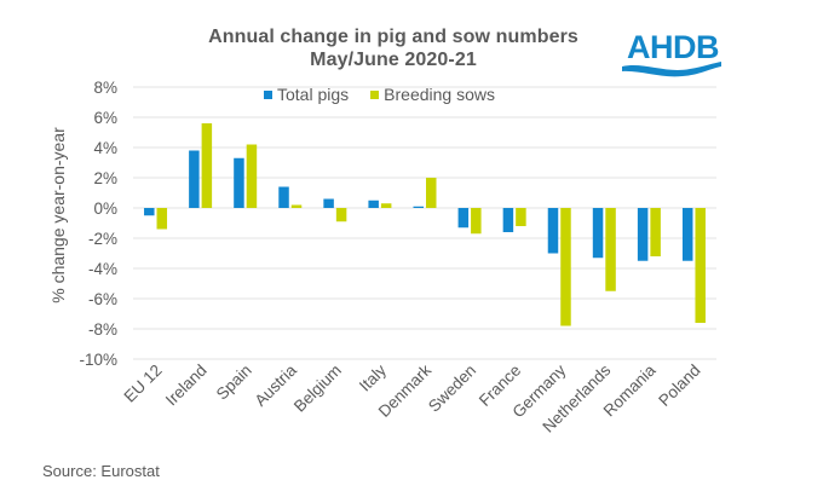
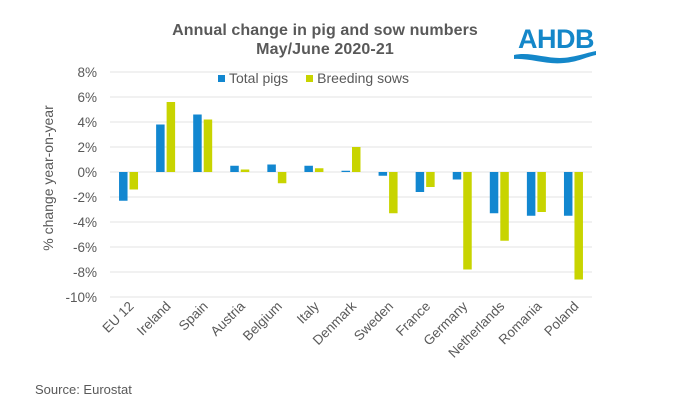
Total pigs/EU 12: -0.5% -> -2.3%
Total pigs/Spain: 3.3% -> 4.6%
Total pigs/Austria: 1.4% -> 0.5%
Total pigs/Sweden: -1.3% -> -0.3%
Breeding sows/Sweden: -1.7% -> -3.3%
Total pigs/Germany: -3.0% -> -0.6%
Breeding sows/Poland: -7.6% -> -8.6%
